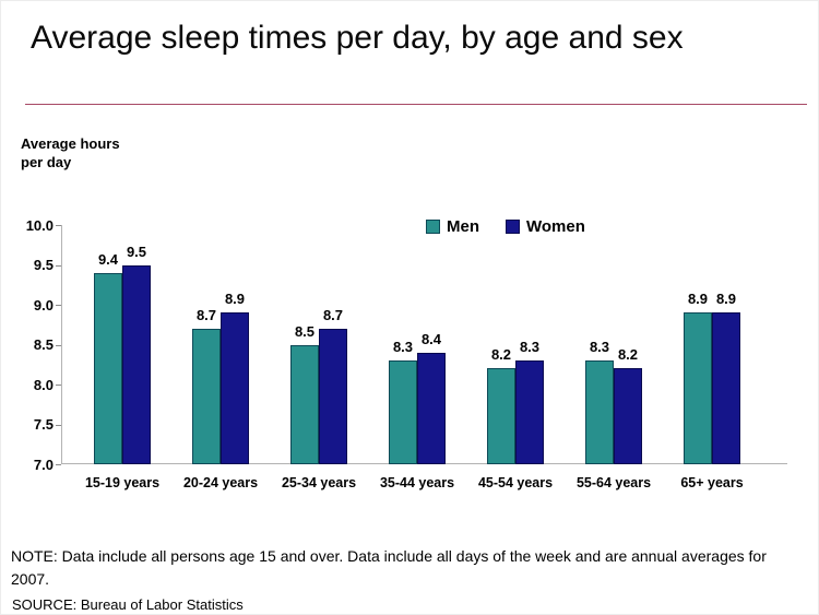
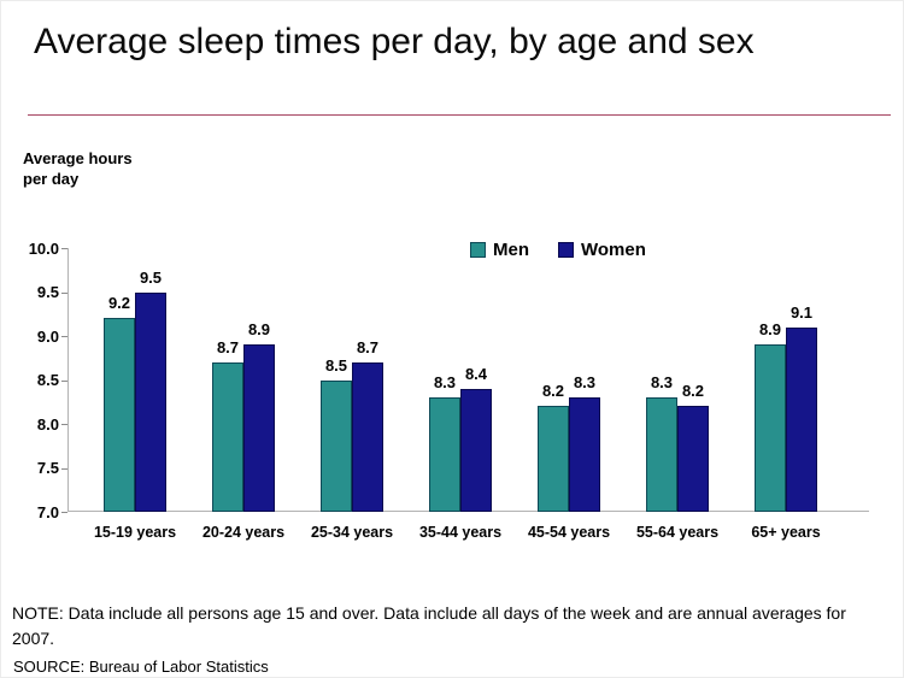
Men/15-19 years: 9.4 -> 9.2
Women/65+ years: 8.9 -> 9.1
